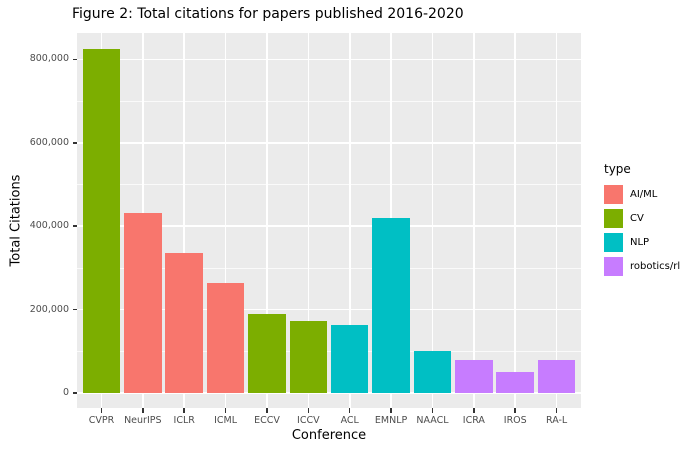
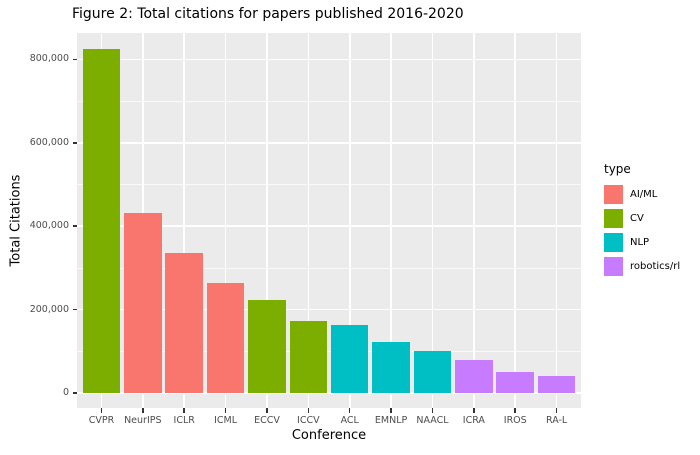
ECCV: 190000 -> 220000
EMNLP: 420000 -> 120000
RA-L: 80000 -> 40000
